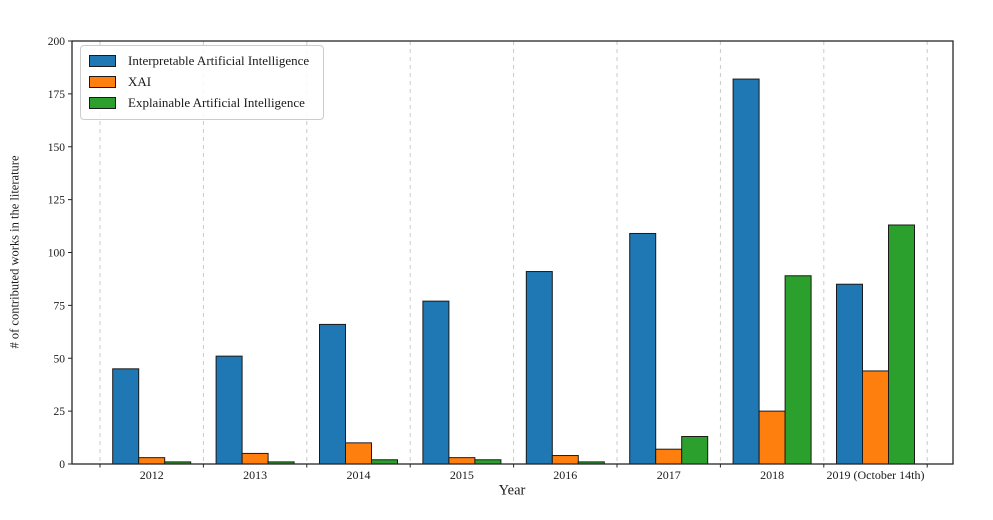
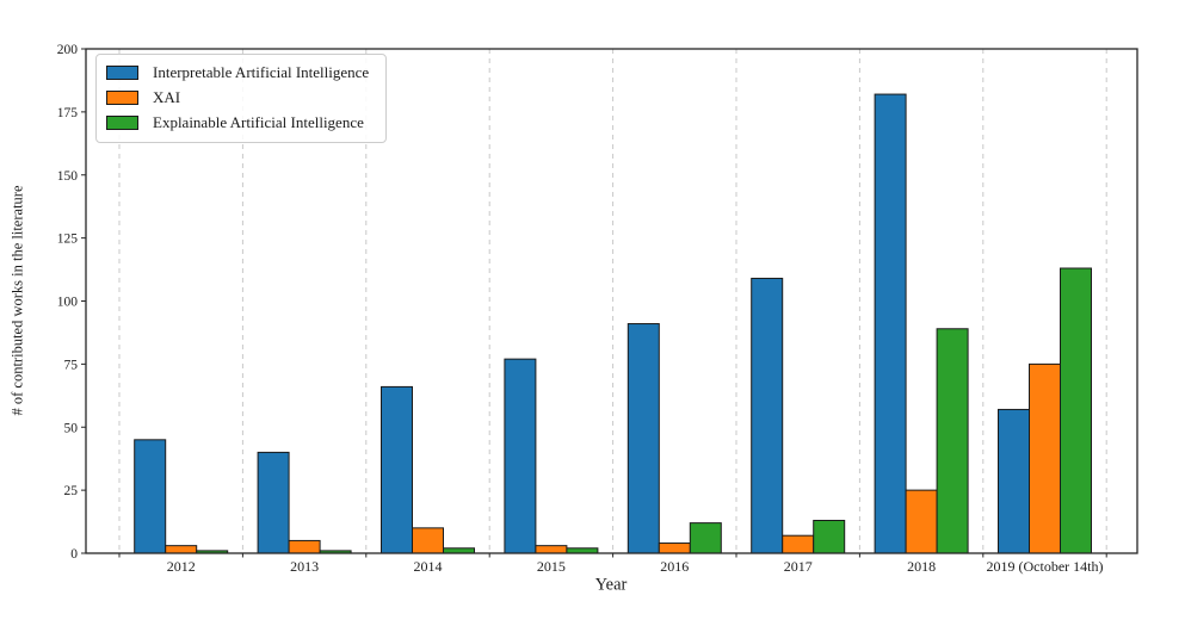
Interpretable Artificial Intelligence/2013: 51 -> 40
Explainable Artificial Intelligence/2016: 1 -> 12
Interpretable Artificial Intelligence/2019 (October 14th): 85 -> 57
XAI/2019 (October 14th): 44 -> 75
